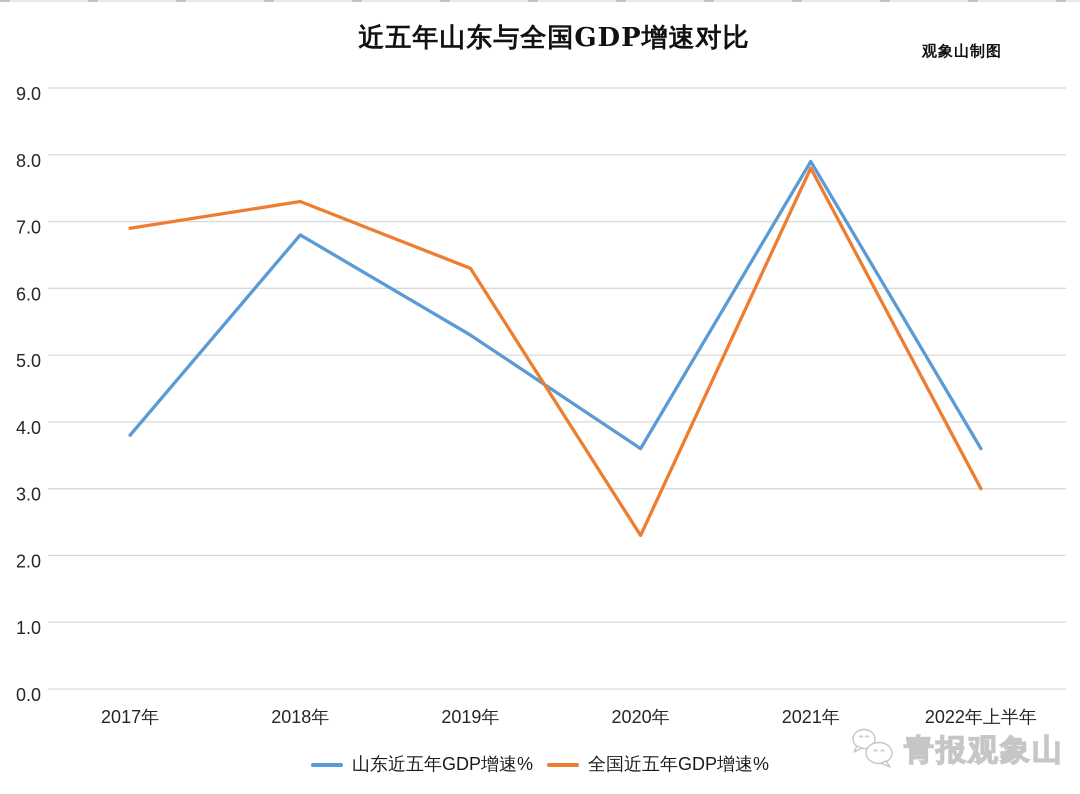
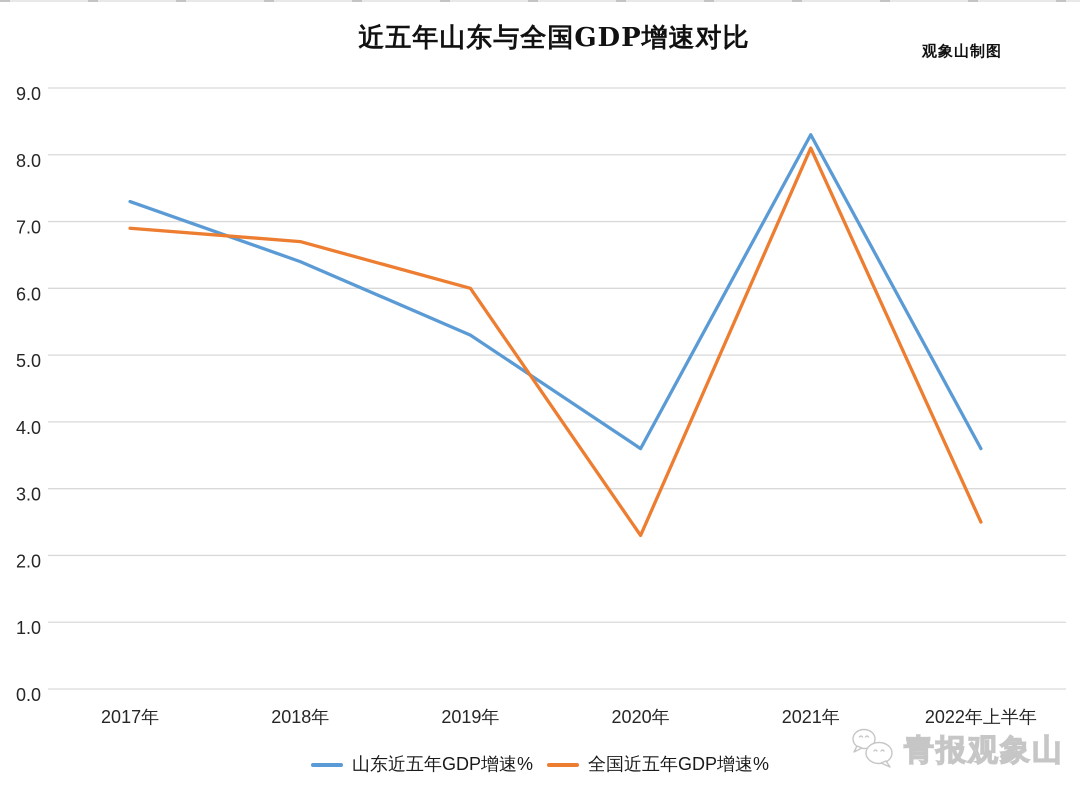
山东近五年GDP增速%/2017年: 3.8 -> 7.3
山东近五年GDP增速%/2018年: 6.8 -> 6.4
全国近五年GDP增速%/2018年: 7.3 -> 6.7
全国近五年GDP增速%/2019年: 6.3 -> 6.0
山东近五年GDP增速%/2021年: 7.9 -> 8.3
全国近五年GDP增速%/2021年: 7.8 -> 8.1
全国近五年GDP增速%/2022年上半年: 3.0 -> 2.5
